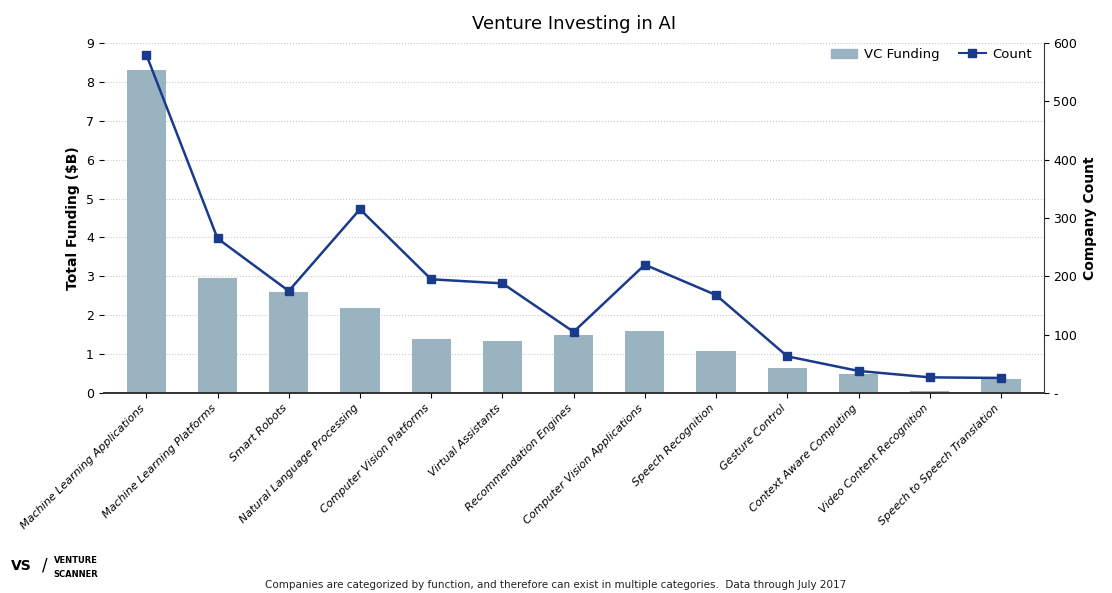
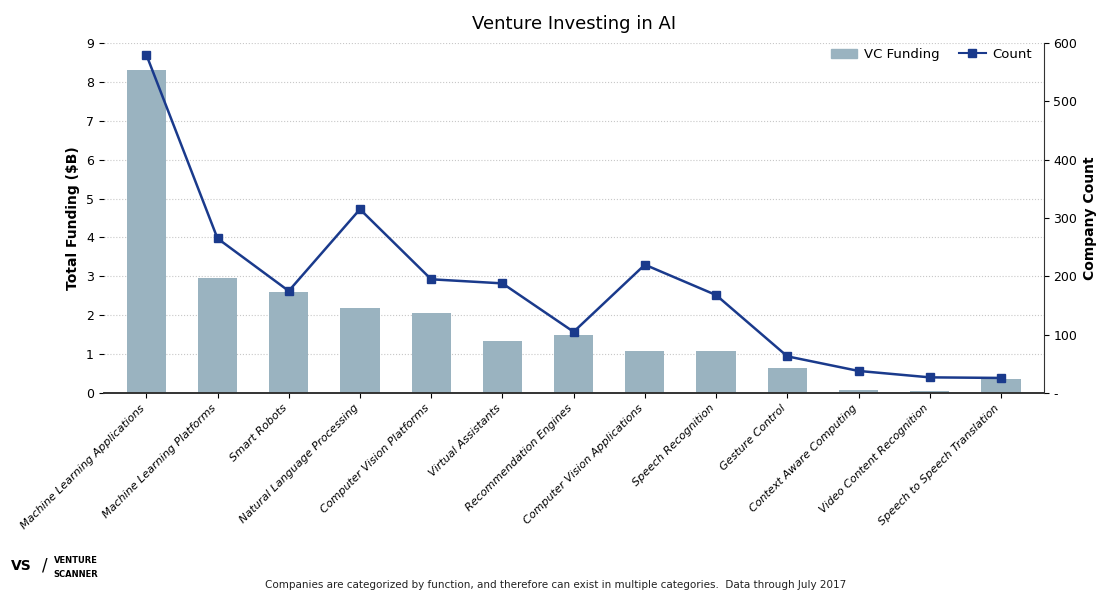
VC Funding/Computer Vision Platforms: 1.40 -> 2.05
VC Funding/Computer Vision Applications: 1.60 -> 1.08
VC Funding/Context Aware Computing: 0.50 -> 0.08
